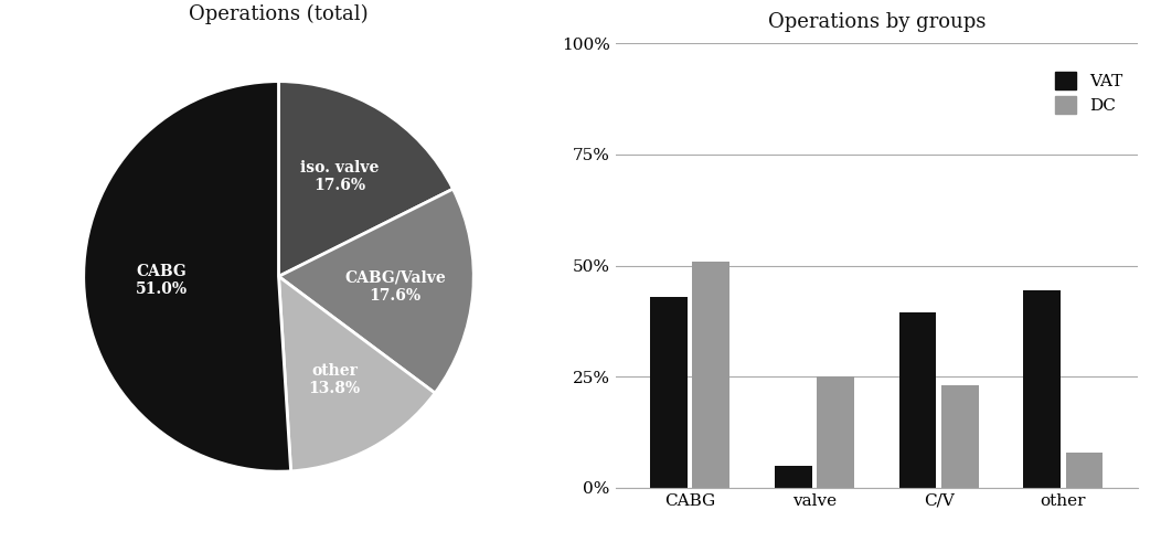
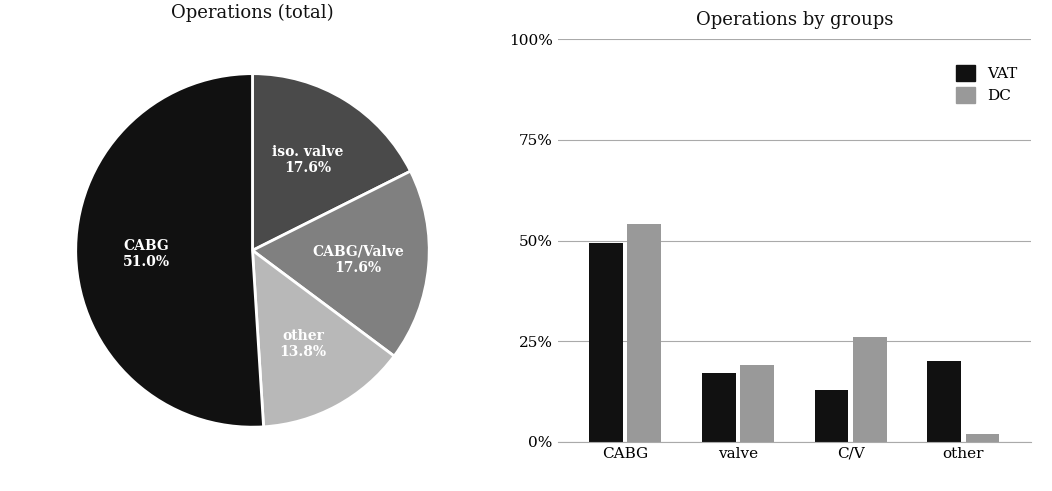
VAT/CABG: 43.0% -> 49.5%
DC/CABG: 51% -> 54%
VAT/valve: 5.0% -> 17.0%
DC/valve: 25% -> 19%
VAT/C/V: 39.5% -> 13.0%
DC/C/V: 23% -> 26%
VAT/other: 44.5% -> 20.0%
DC/other: 8% -> 2%
